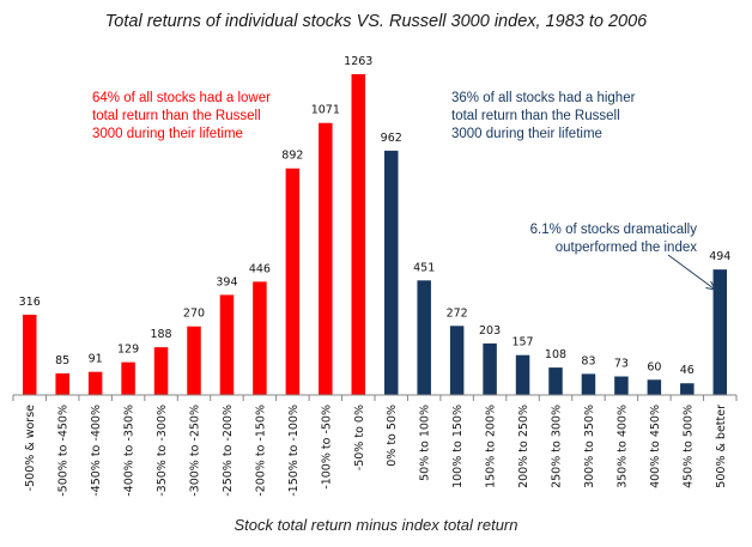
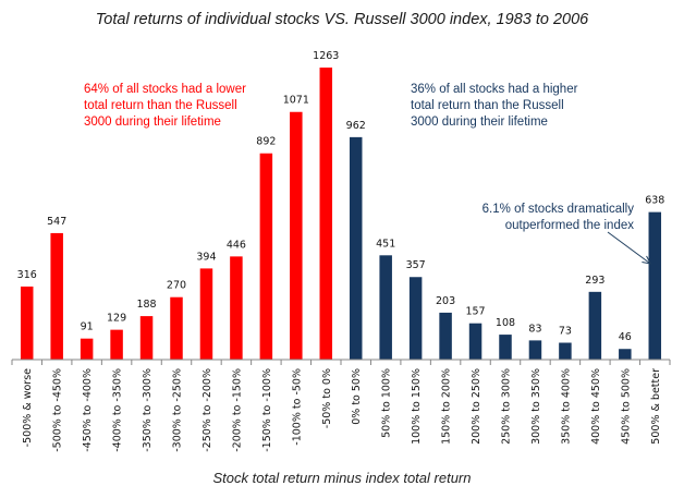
-500% to -450%: 85 -> 547
100% to 150%: 272 -> 357
400% to 450%: 60 -> 293
500% & better: 494 -> 638
